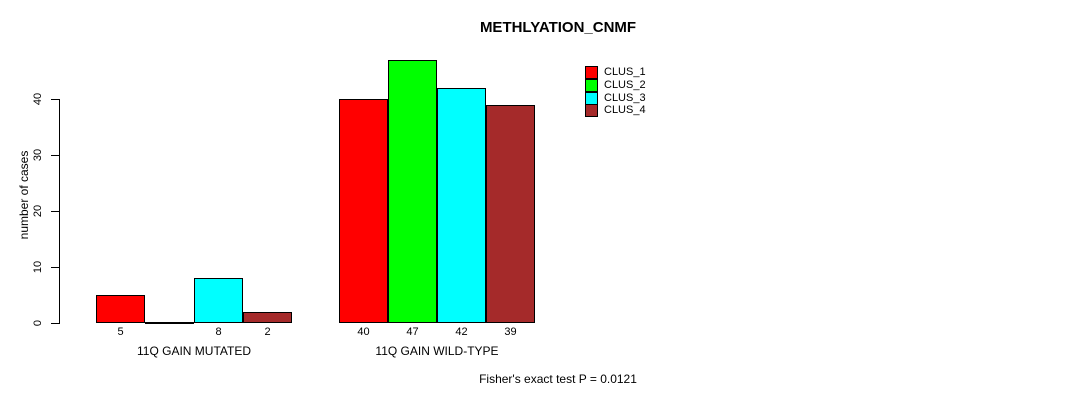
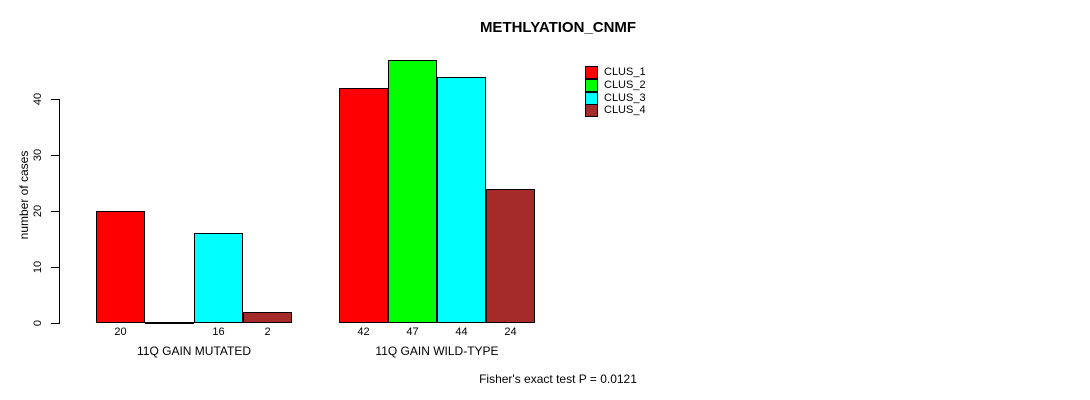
CLUS_1/11Q GAIN MUTATED: 5 -> 20
CLUS_3/11Q GAIN MUTATED: 8 -> 16
CLUS_1/11Q GAIN WILD-TYPE: 40 -> 42
CLUS_3/11Q GAIN WILD-TYPE: 42 -> 44
CLUS_4/11Q GAIN WILD-TYPE: 39 -> 24
